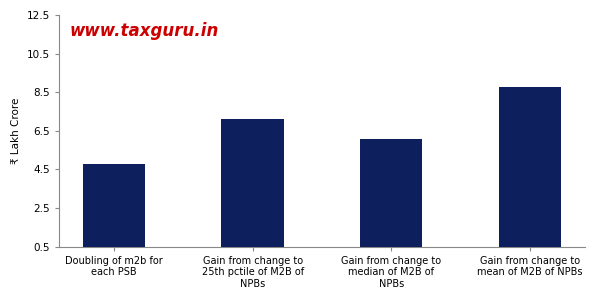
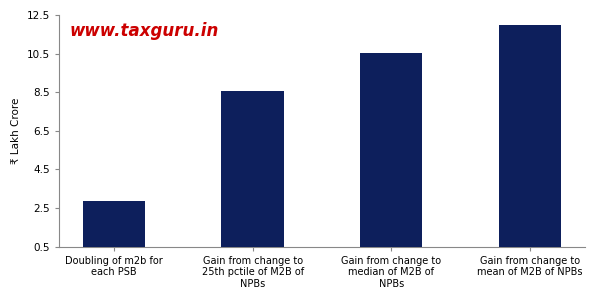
Doubling of m2b for each PSB: 4.8 -> 2.9
Gain from change to 25th pctile of M2B of NPBs: 7.1 -> 8.6
Gain from change to median of M2B of NPBs: 6.1 -> 10.6
Gain from change to mean of M2B of NPBs: 8.8 -> 12.0
